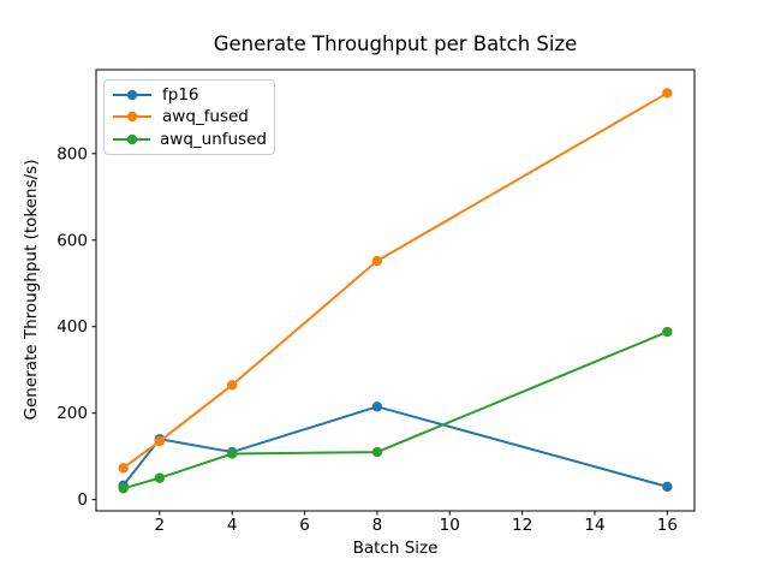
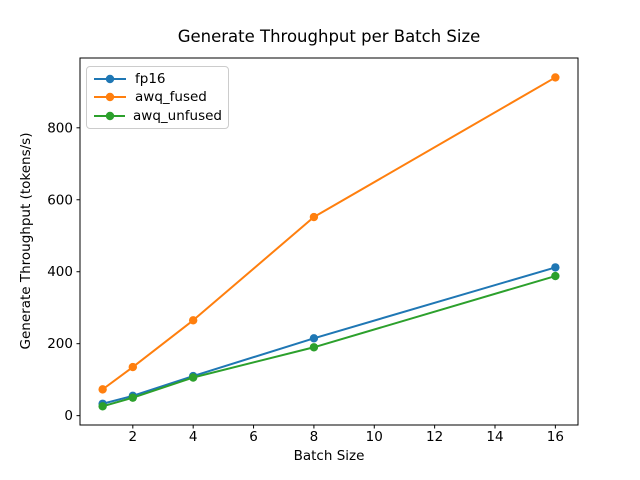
fp16/2: 140 -> 60
awq_unfused/8: 110 -> 190
fp16/16: 30 -> 410
